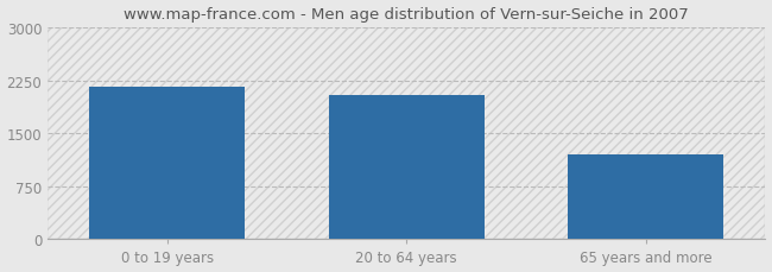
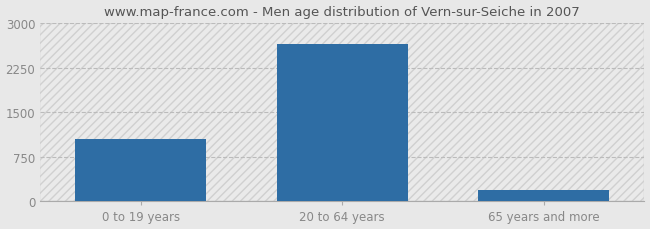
0 to 19 years: 2160 -> 1050
20 to 64 years: 2040 -> 2650
65 years and more: 1200 -> 200
